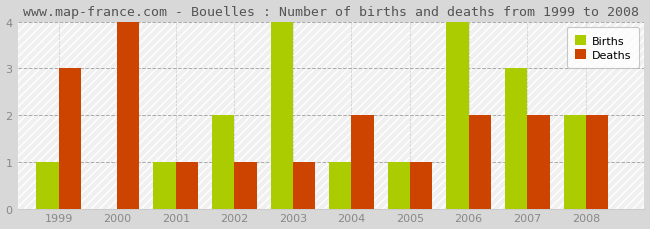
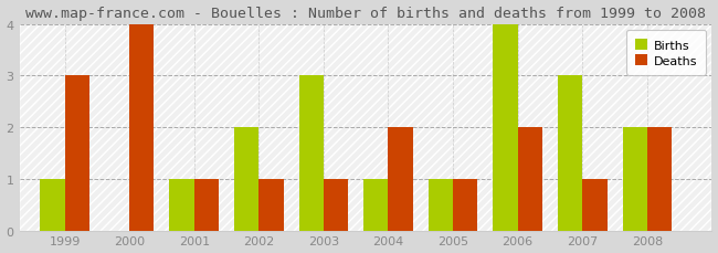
Births/2003: 4 -> 3
Deaths/2007: 2 -> 1
